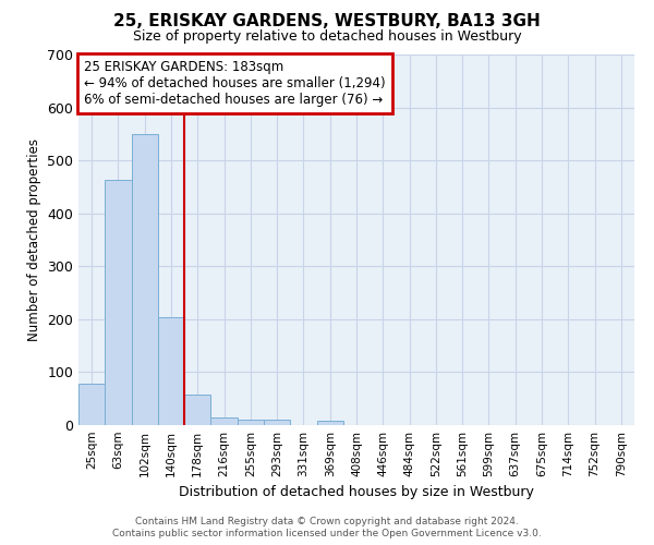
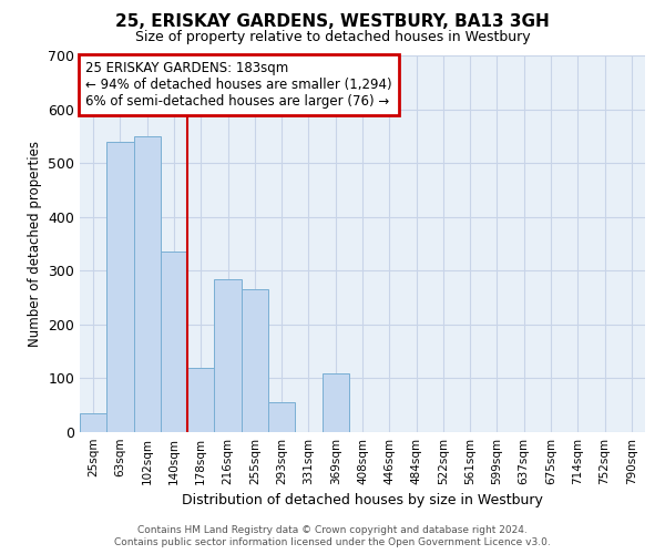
25sqm: 78 -> 35
63sqm: 463 -> 540
140sqm: 204 -> 335
178sqm: 57 -> 120
216sqm: 14 -> 285
255sqm: 10 -> 265
293sqm: 10 -> 55
369sqm: 8 -> 110
